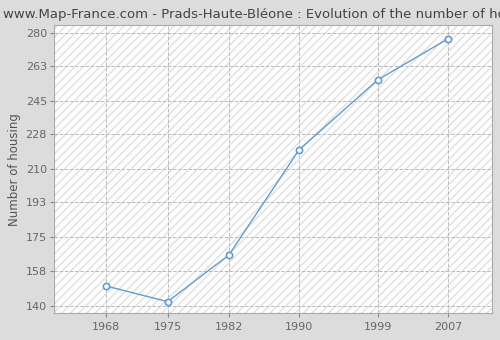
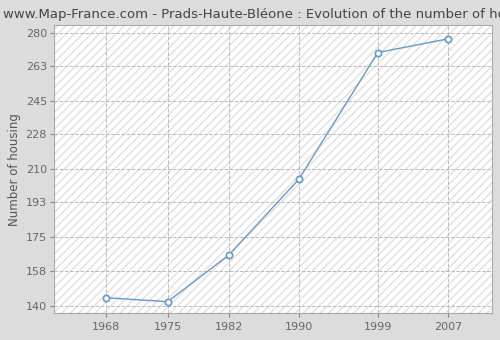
1968: 150 -> 144
1990: 220 -> 205
1999: 256 -> 270
